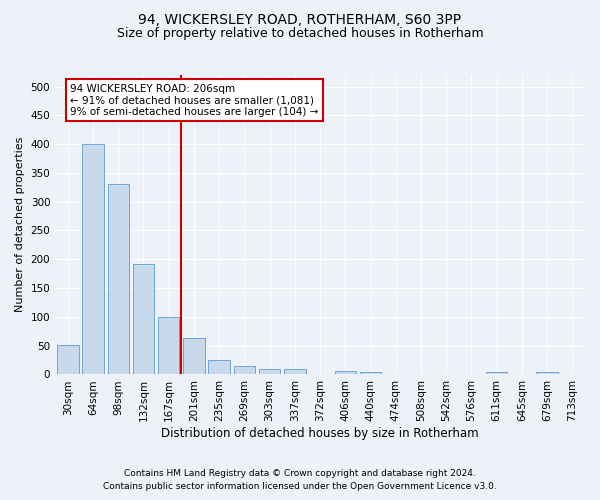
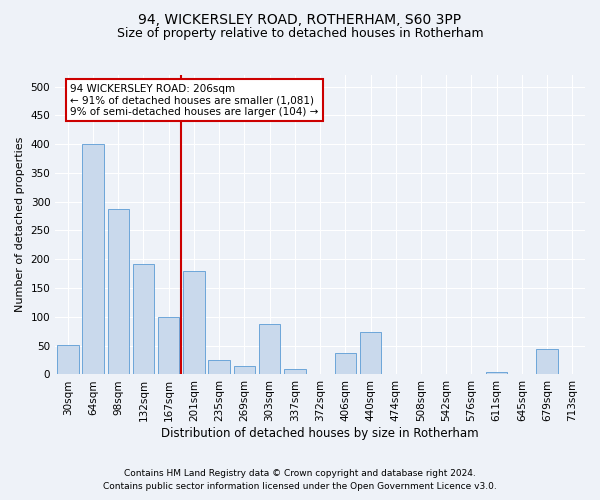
98sqm: 330 -> 288
201sqm: 63 -> 180
303sqm: 10 -> 88
406sqm: 6 -> 38
440sqm: 5 -> 74
679sqm: 5 -> 44
